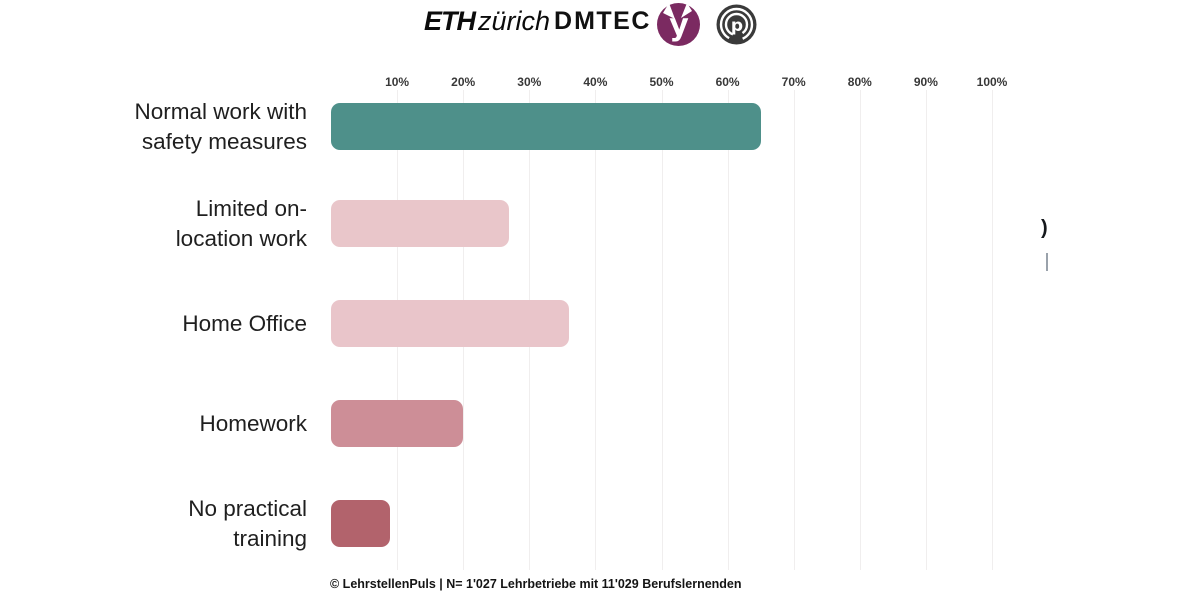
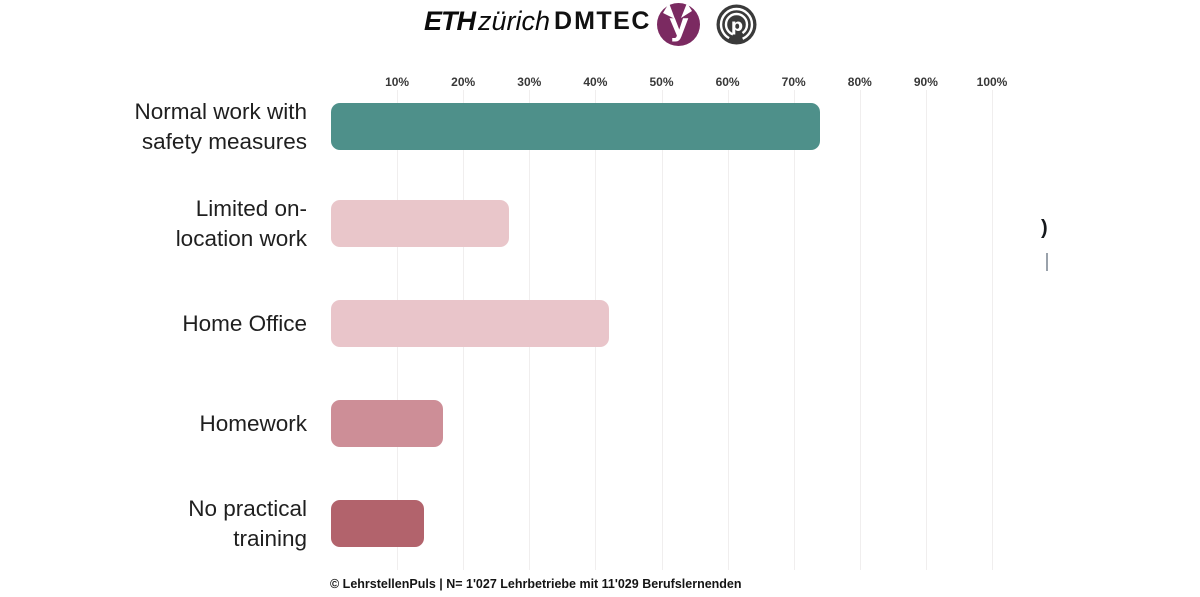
Normal work with safety measures: 65% -> 74%
Home Office: 36% -> 42%
Homework: 20% -> 17%
No practical training: 9% -> 14%
